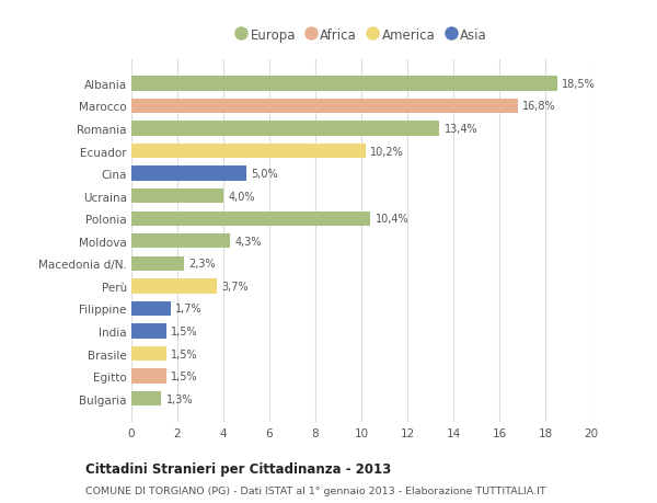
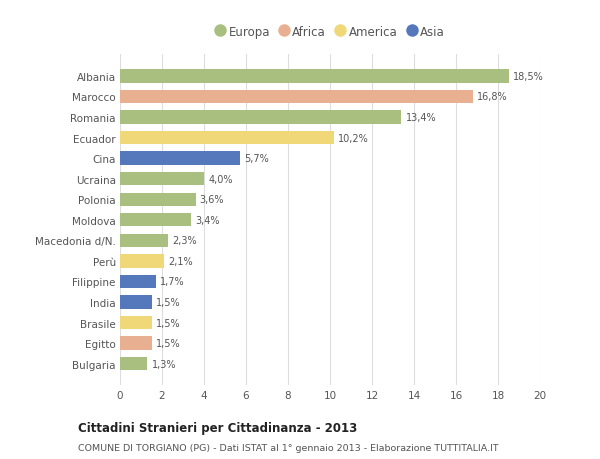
Cina: 5,0% -> 5,7%
Polonia: 10,4% -> 3,6%
Moldova: 4,3% -> 3,4%
Perù: 3,7% -> 2,1%
